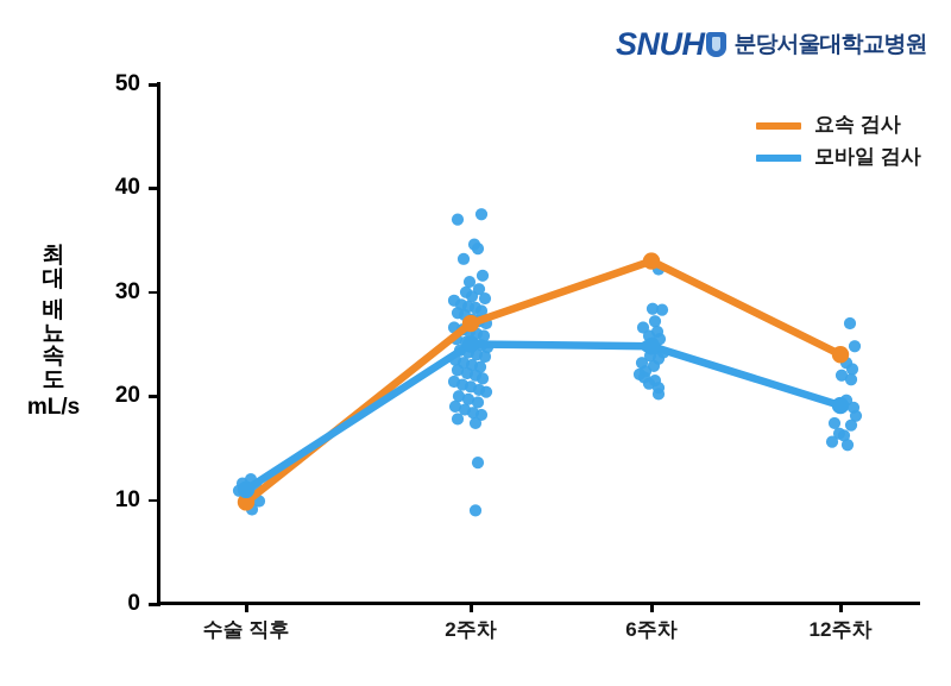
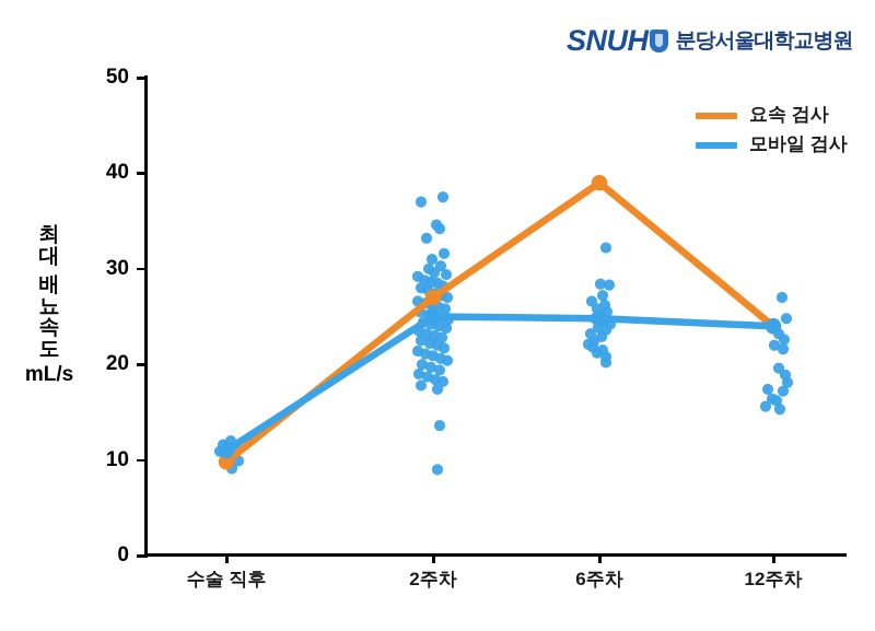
요속 검사/6주차: 33 -> 39
모바일 검사/12주차: 19 -> 24
